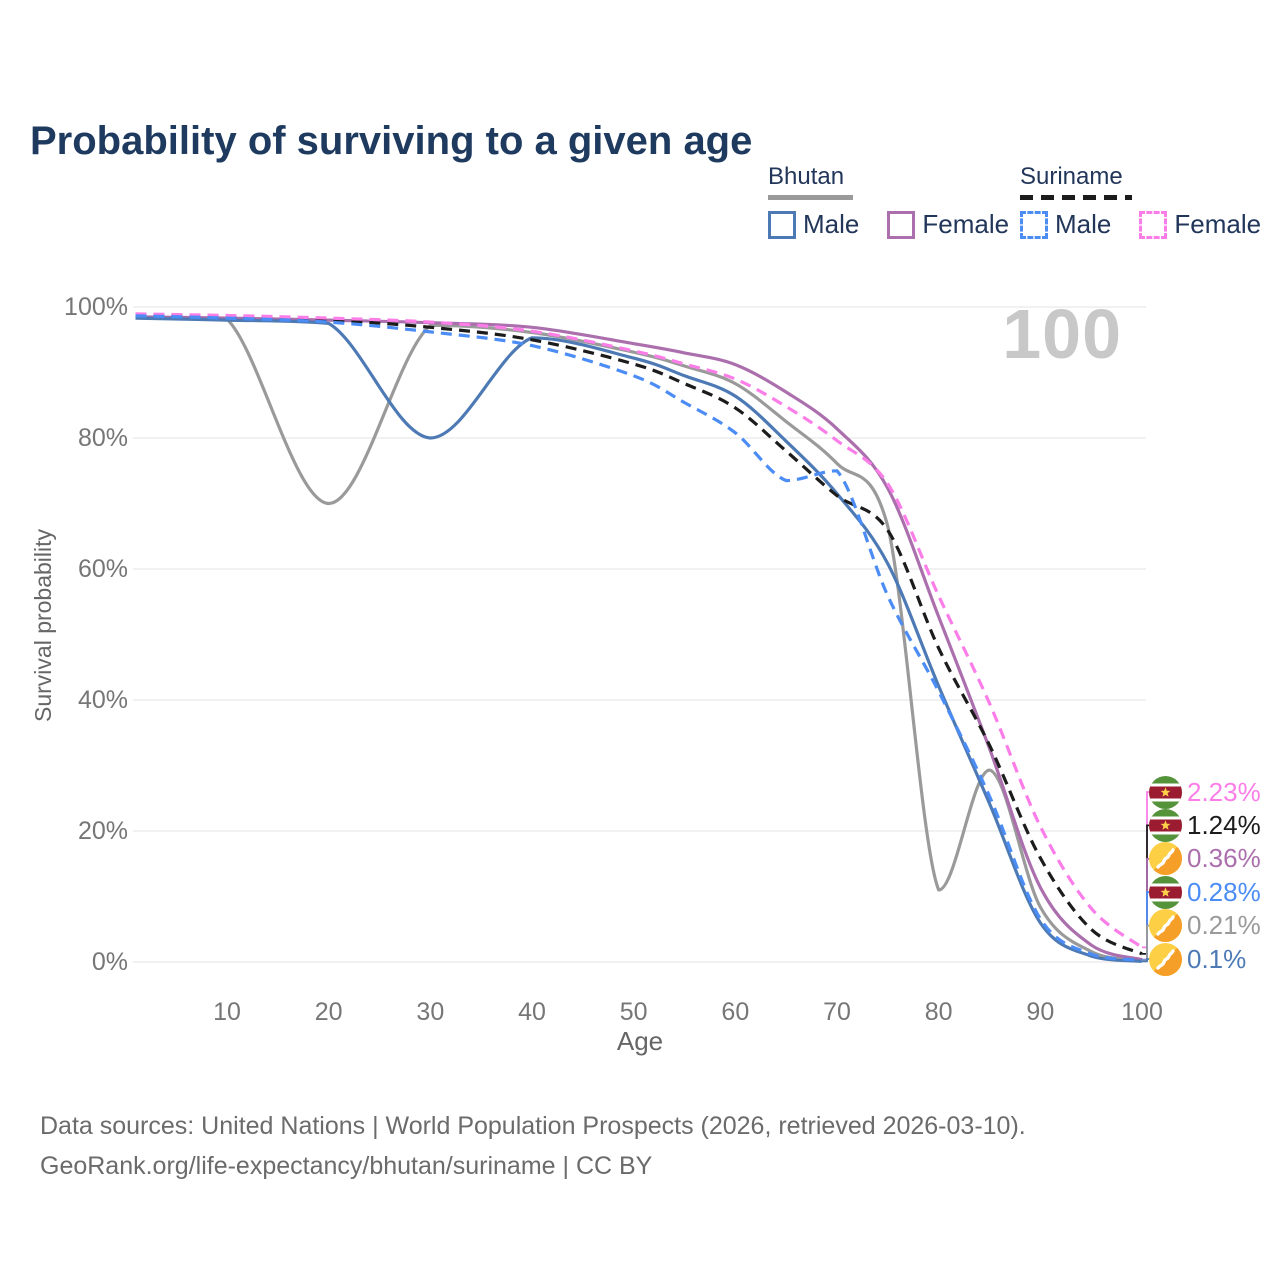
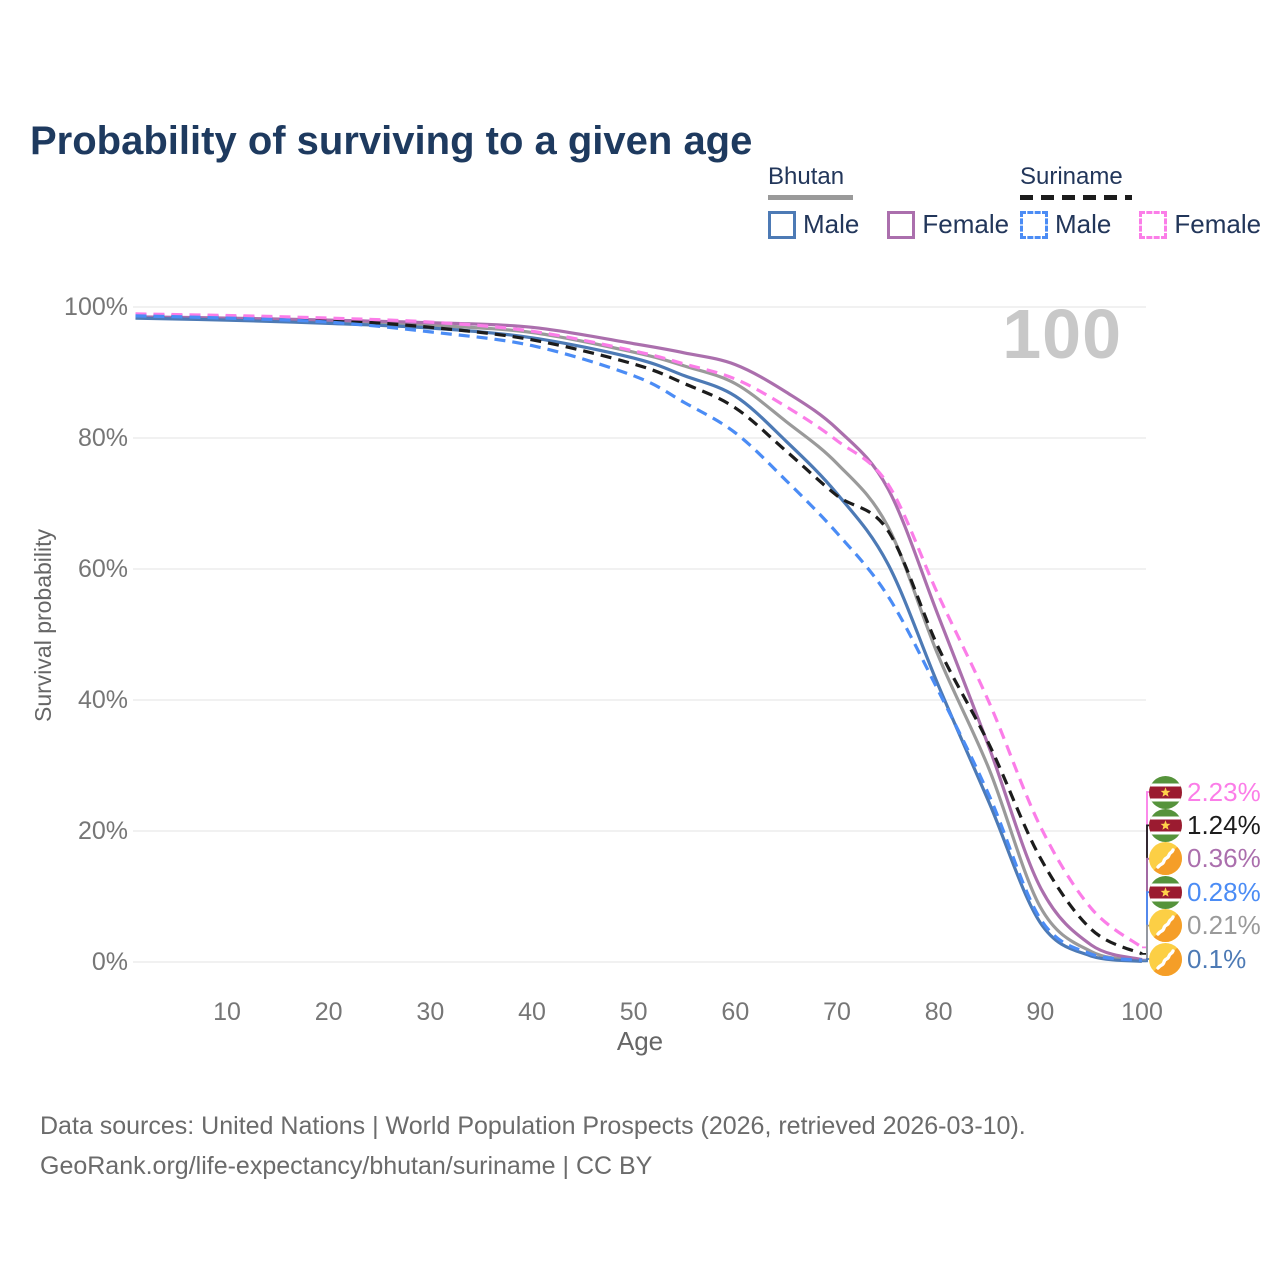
Bhutan/20: 70% -> 98%
Bhutan Male/30: 80% -> 97%
Suriname Male/70: 75% -> 66%
Bhutan/80: 11% -> 47%
